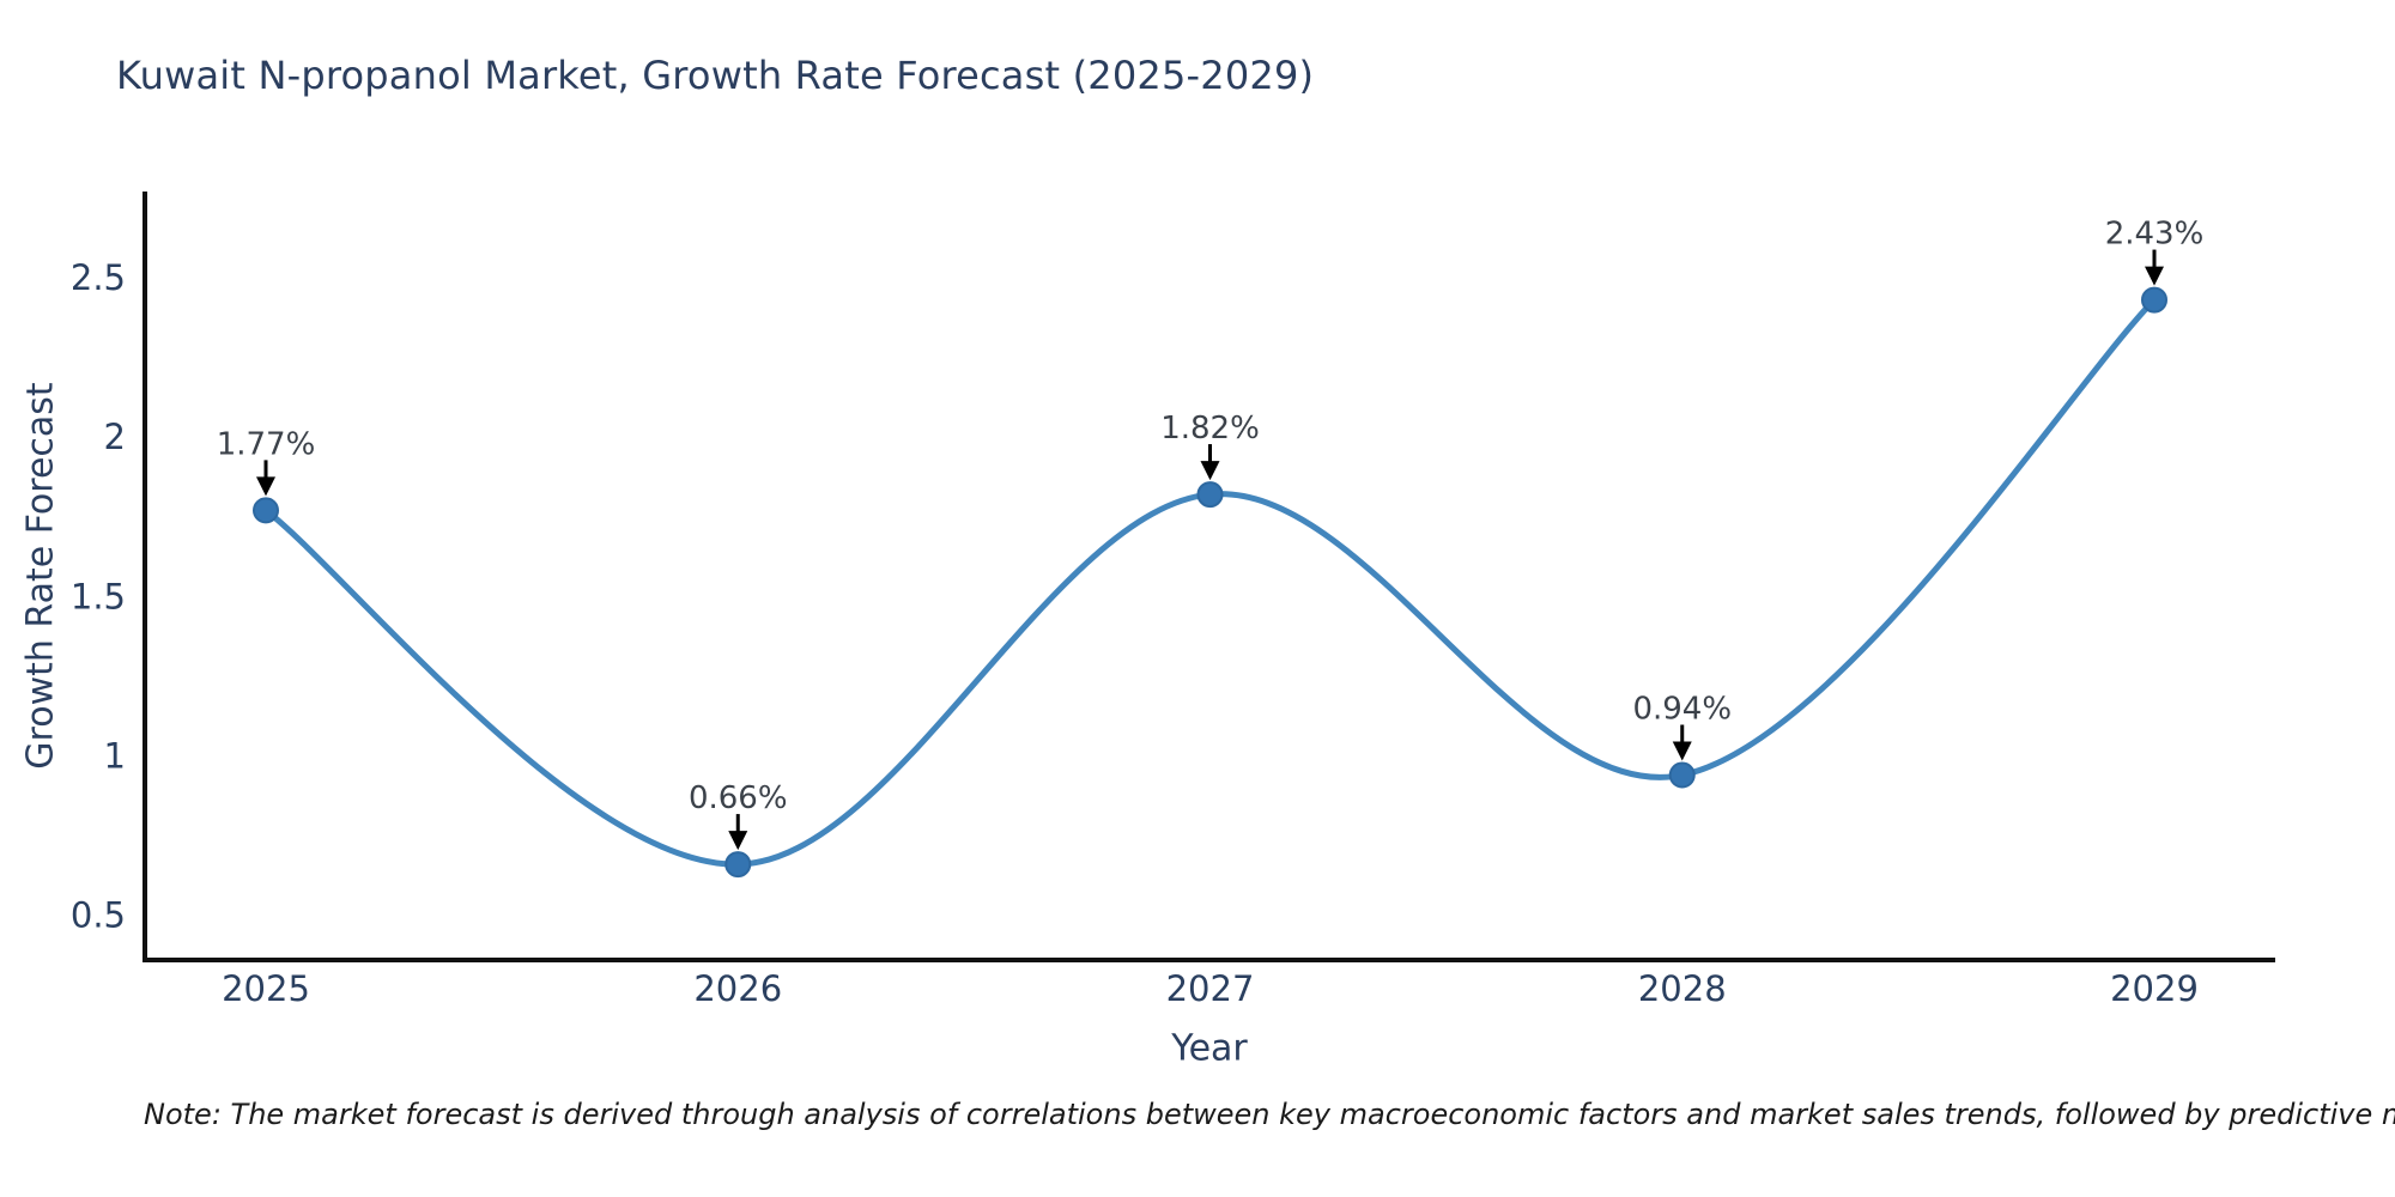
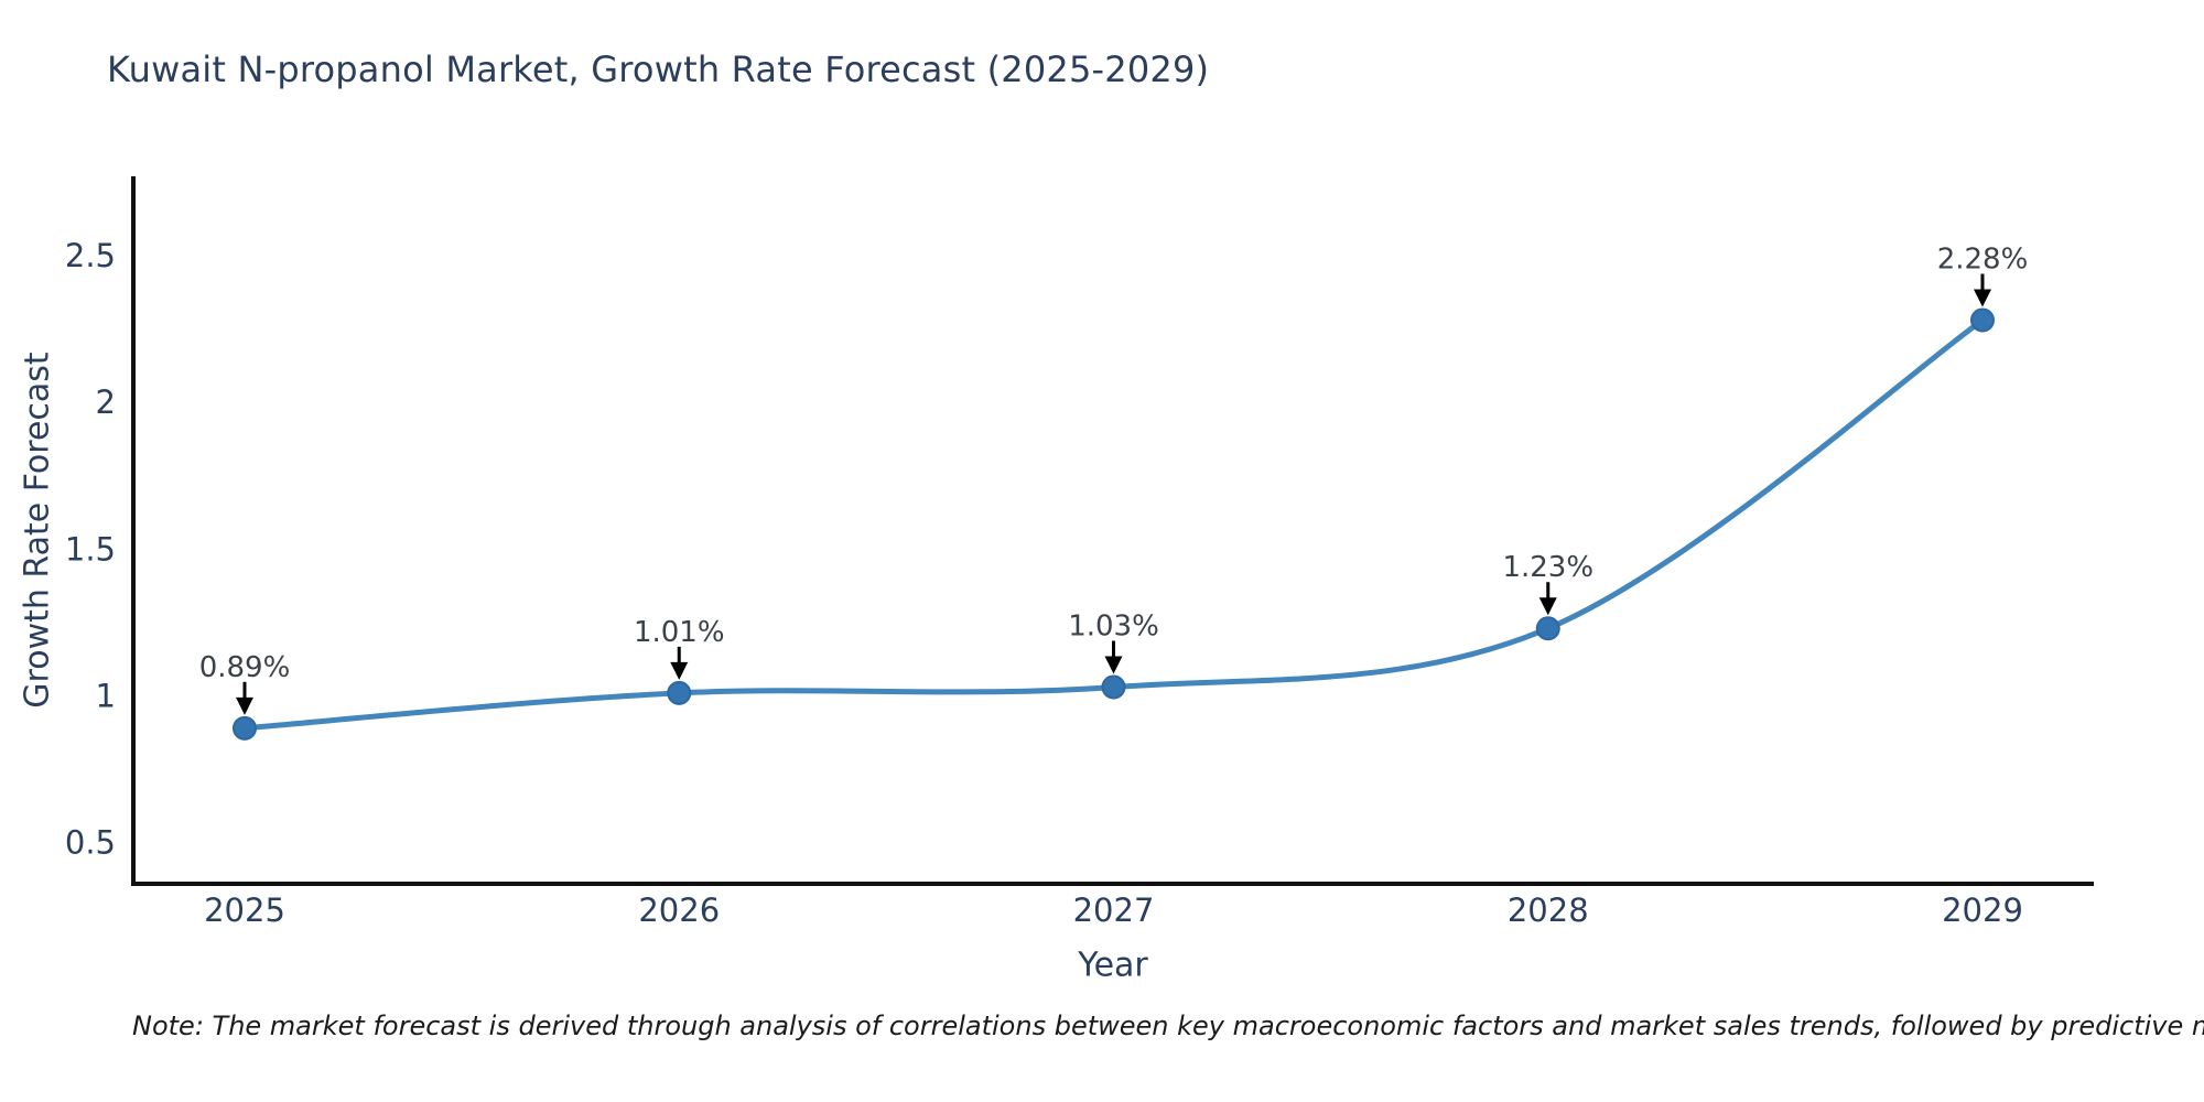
2025: 1.77% -> 0.89%
2026: 0.66% -> 1.01%
2027: 1.82% -> 1.03%
2028: 0.94% -> 1.23%
2029: 2.43% -> 2.28%
